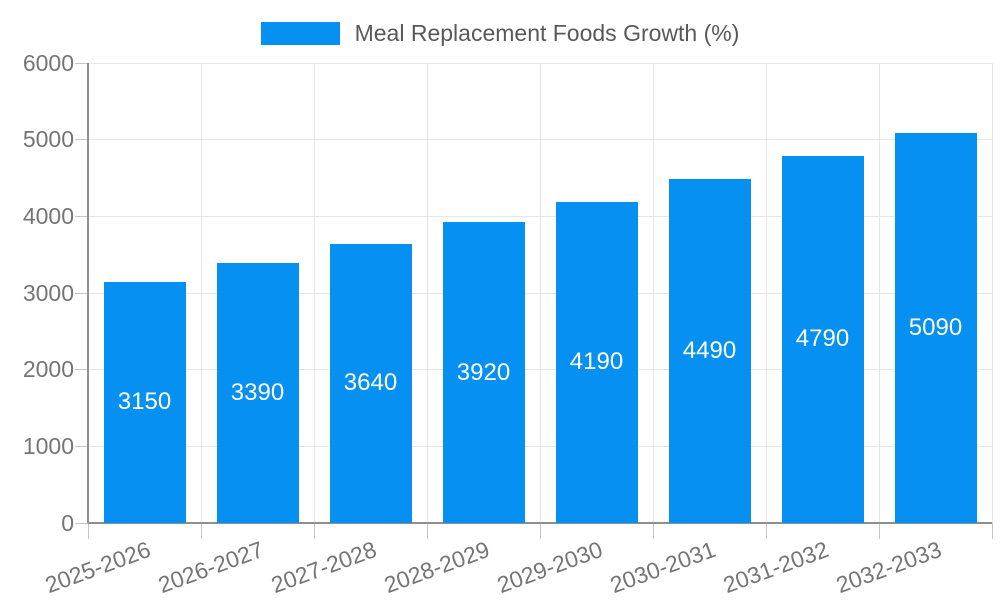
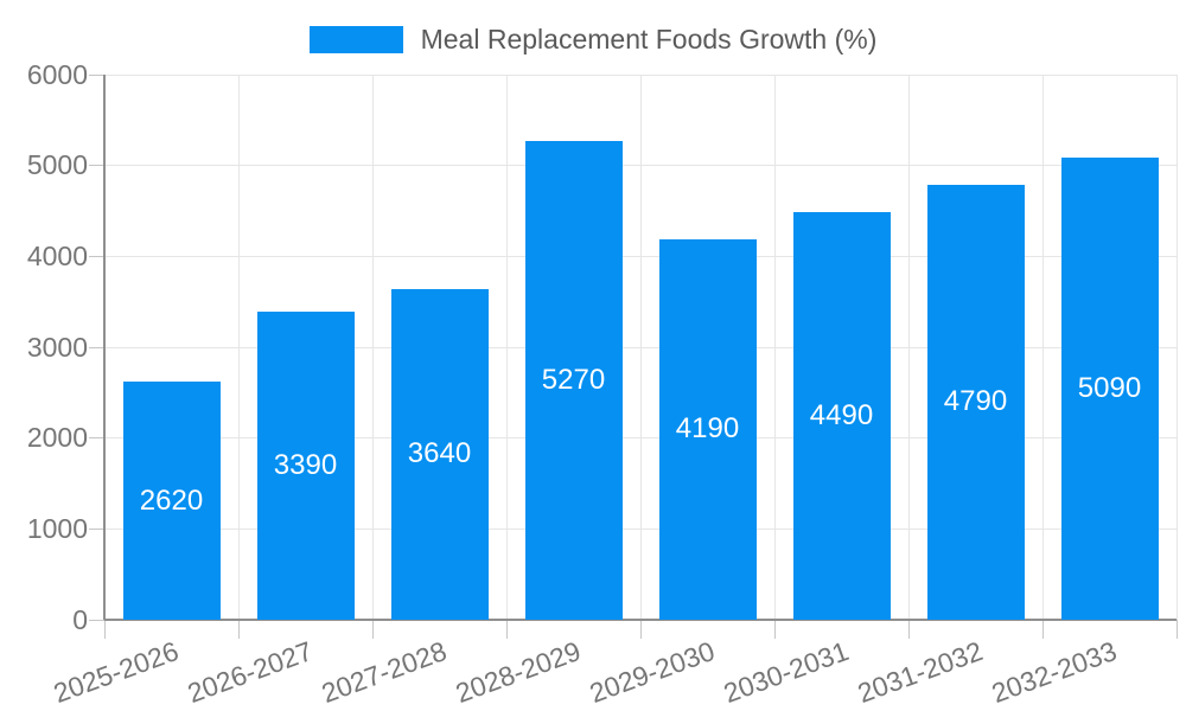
2025-2026: 3150 -> 2620
2028-2029: 3920 -> 5270
